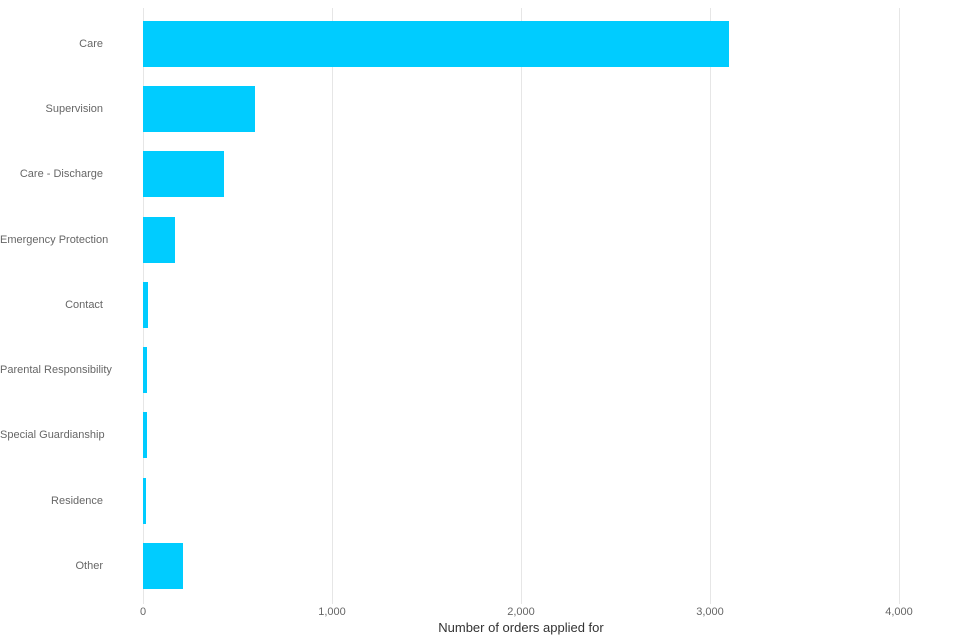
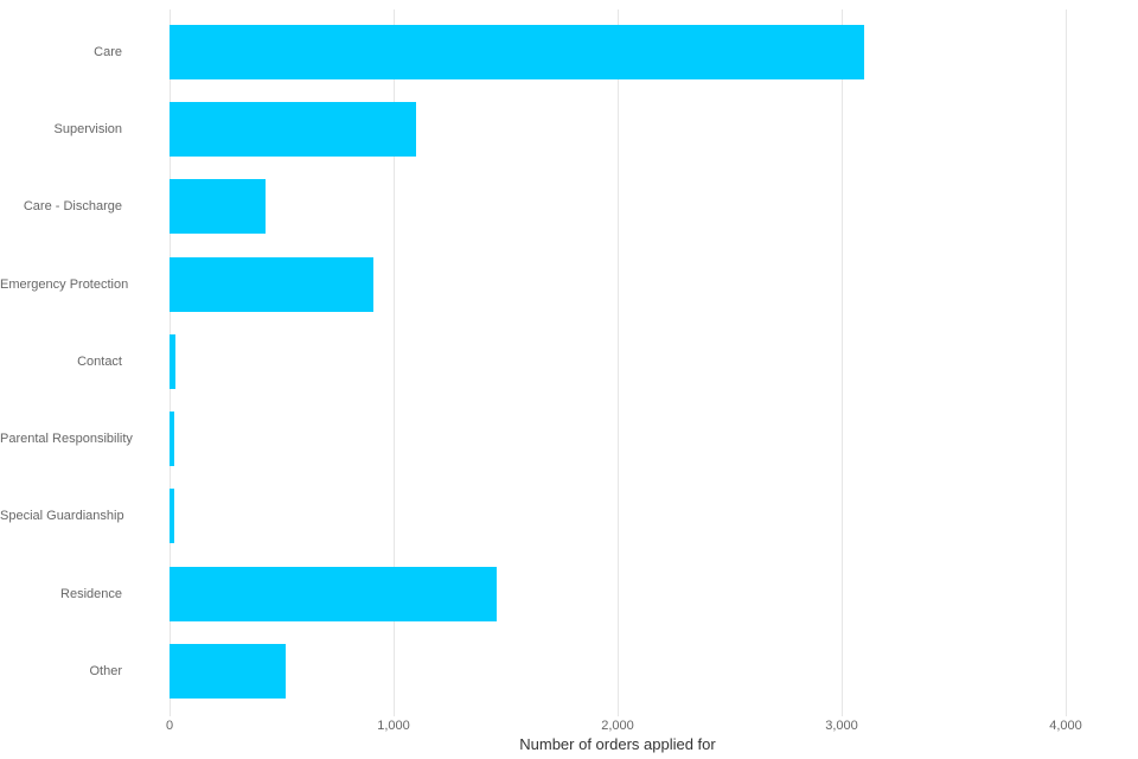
Supervision: 590 -> 1100
Emergency Protection: 170 -> 910
Residence: 20 -> 1460
Other: 210 -> 520
